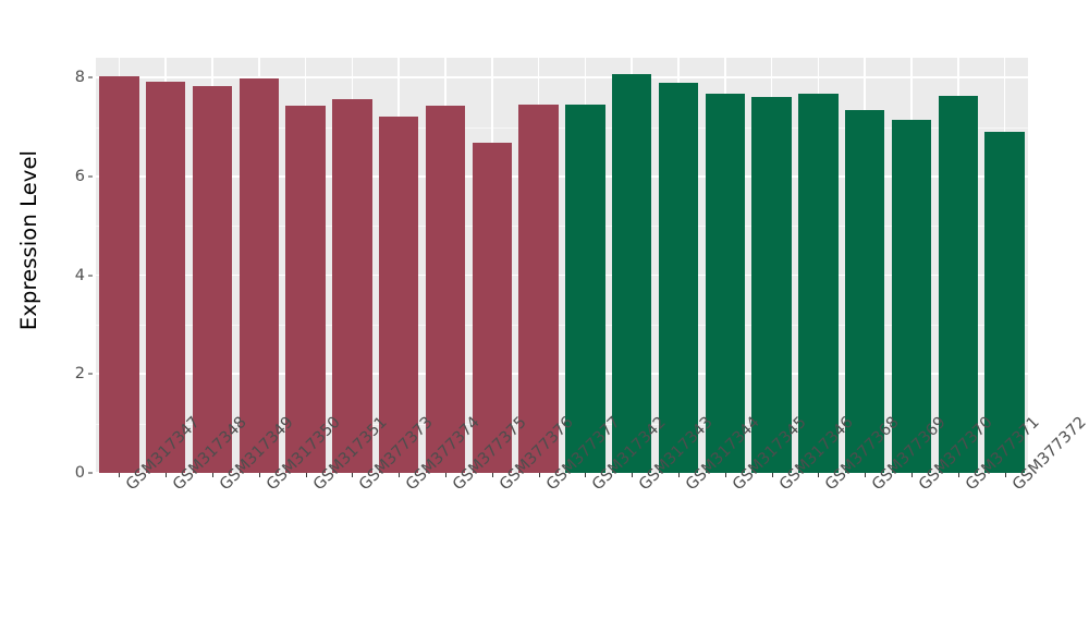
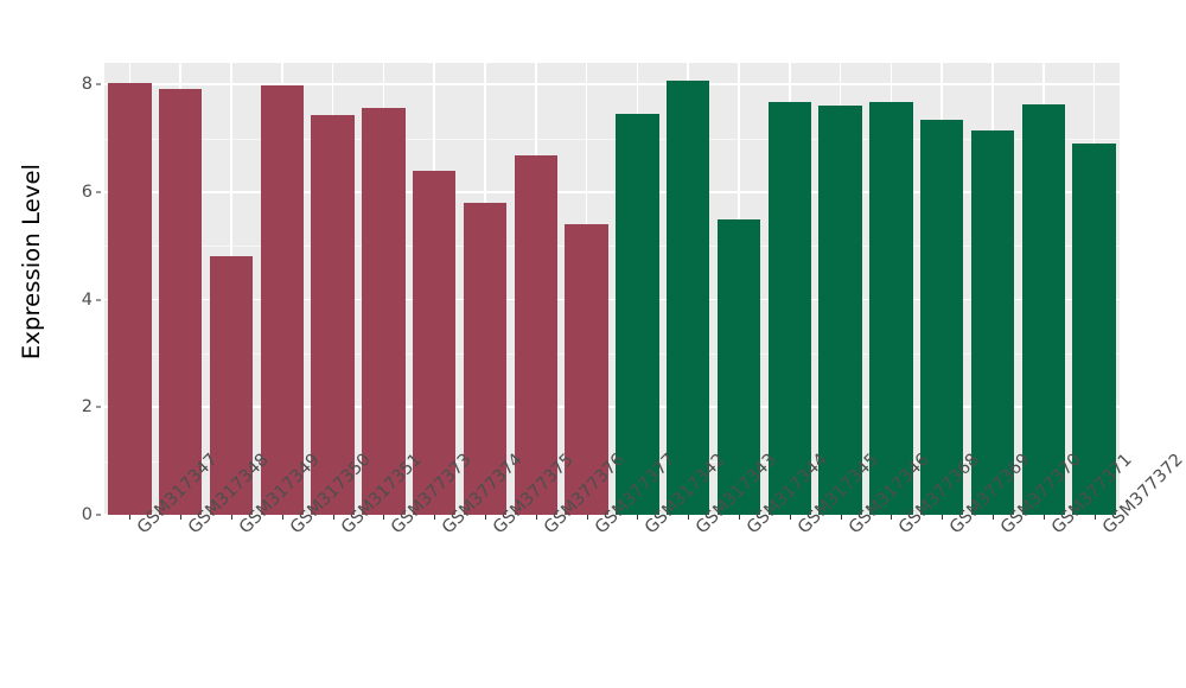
GSM317349: 7.8 -> 4.8
GSM377374: 7.2 -> 6.4
GSM377375: 7.4 -> 5.8
GSM377377: 7.5 -> 5.4
GSM317344: 7.9 -> 5.5
